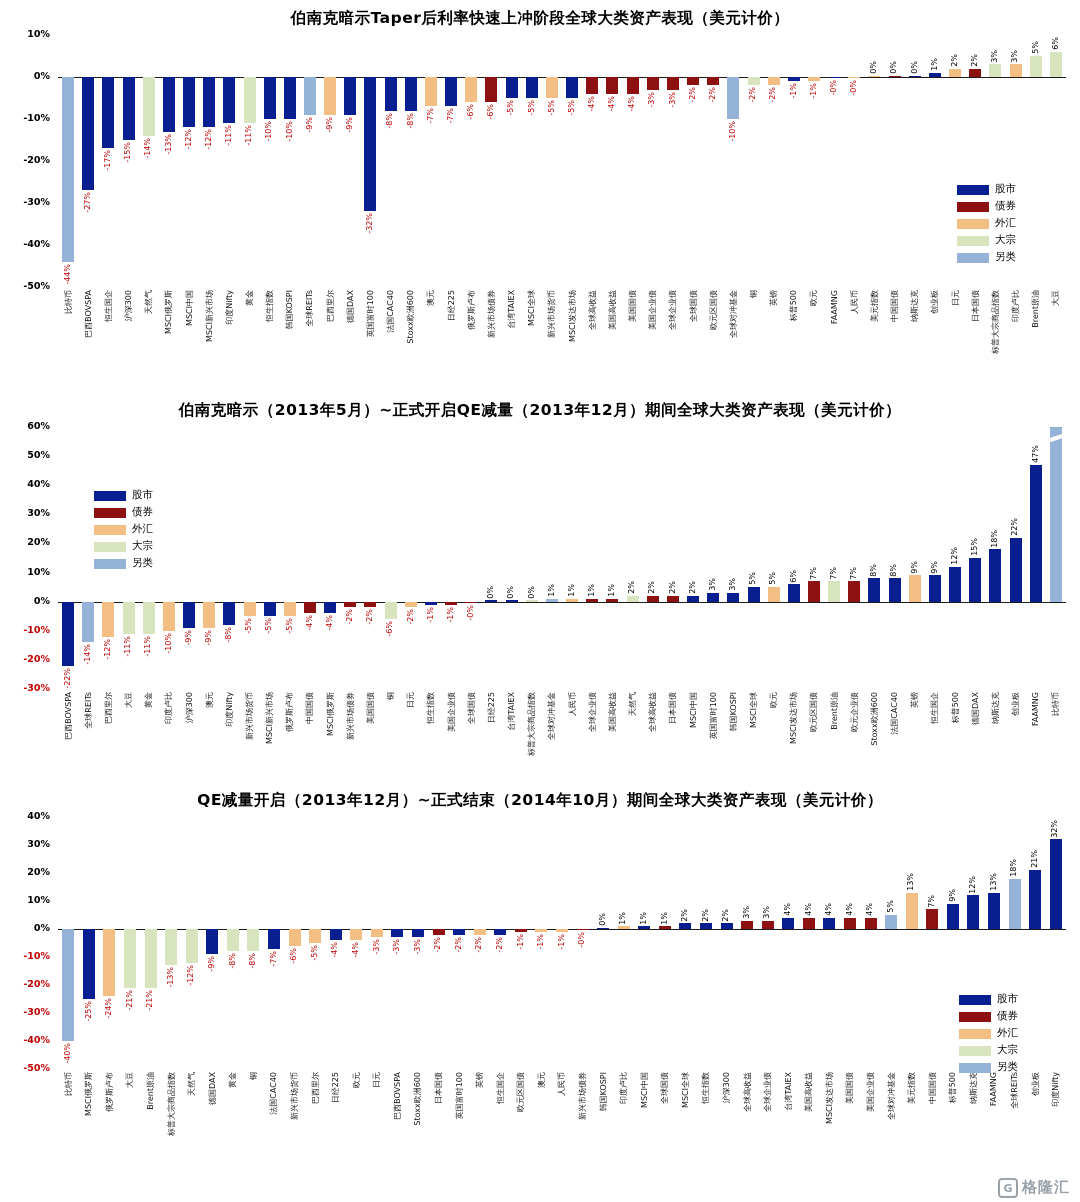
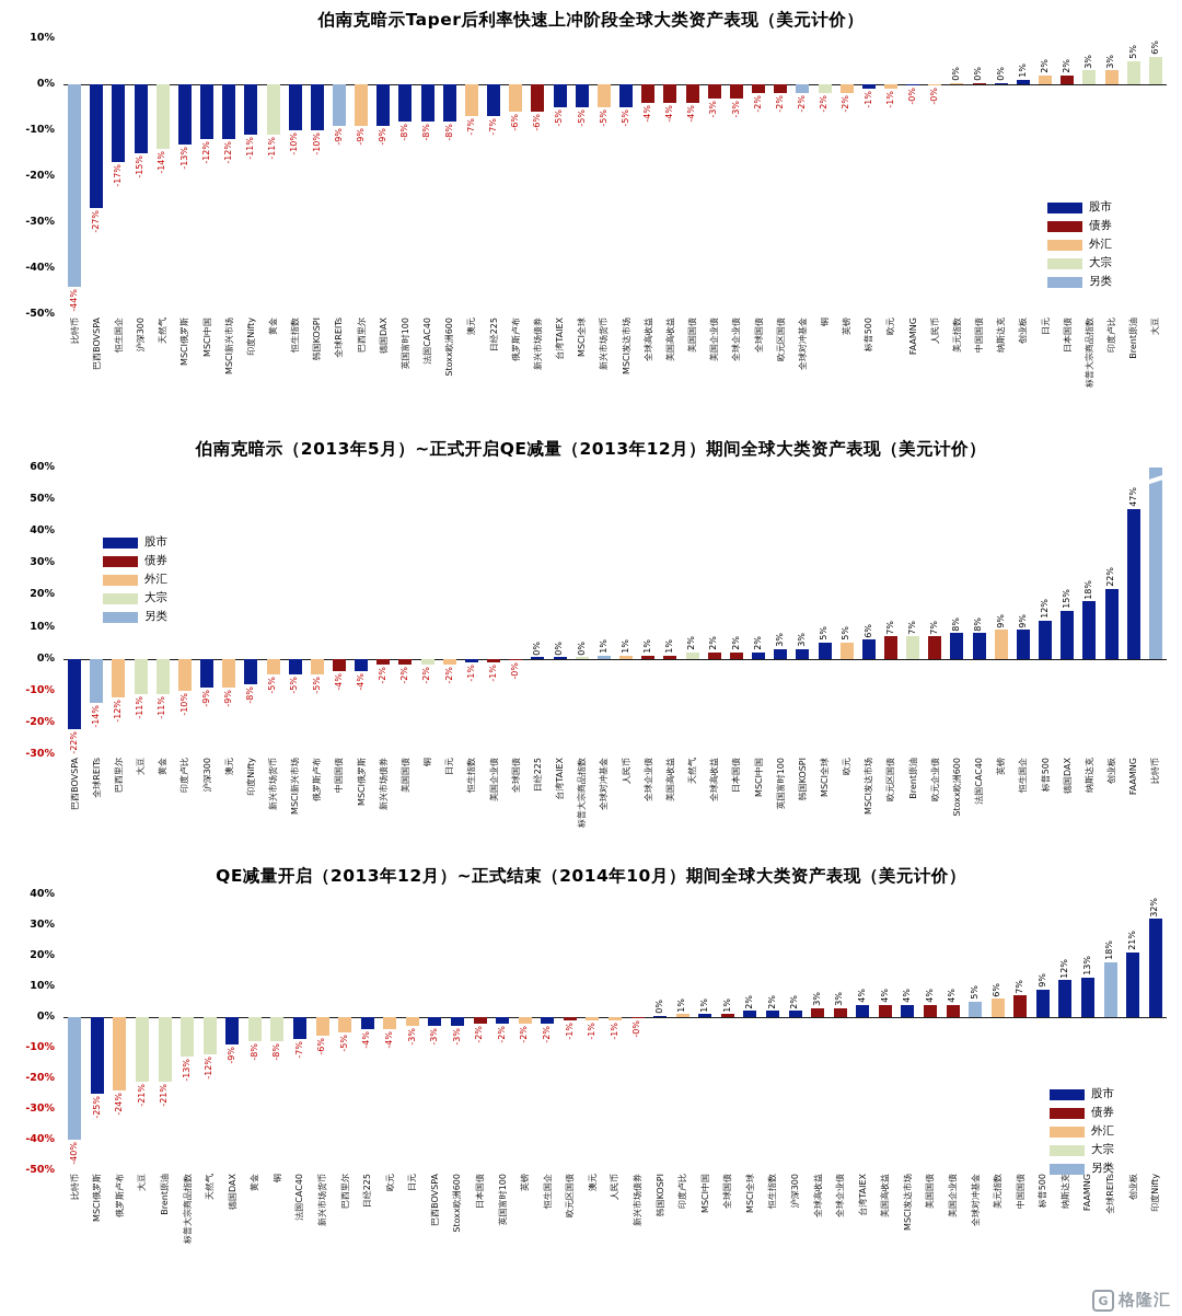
伯南克暗示Taper后利率快速上冲阶段全球大类资产表现（美元计价）/英国富时100: -32% -> -8%
伯南克暗示Taper后利率快速上冲阶段全球大类资产表现（美元计价）/全球对冲基金: -10% -> -2%
伯南克暗示（2013年5月）~正式开启QE减量（2013年12月）期间全球大类资产表现（美元计价）/铜: -6% -> -2%
QE减量开启（2013年12月）~正式结束（2014年10月）期间全球大类资产表现（美元计价）/美元指数: 13% -> 6%
